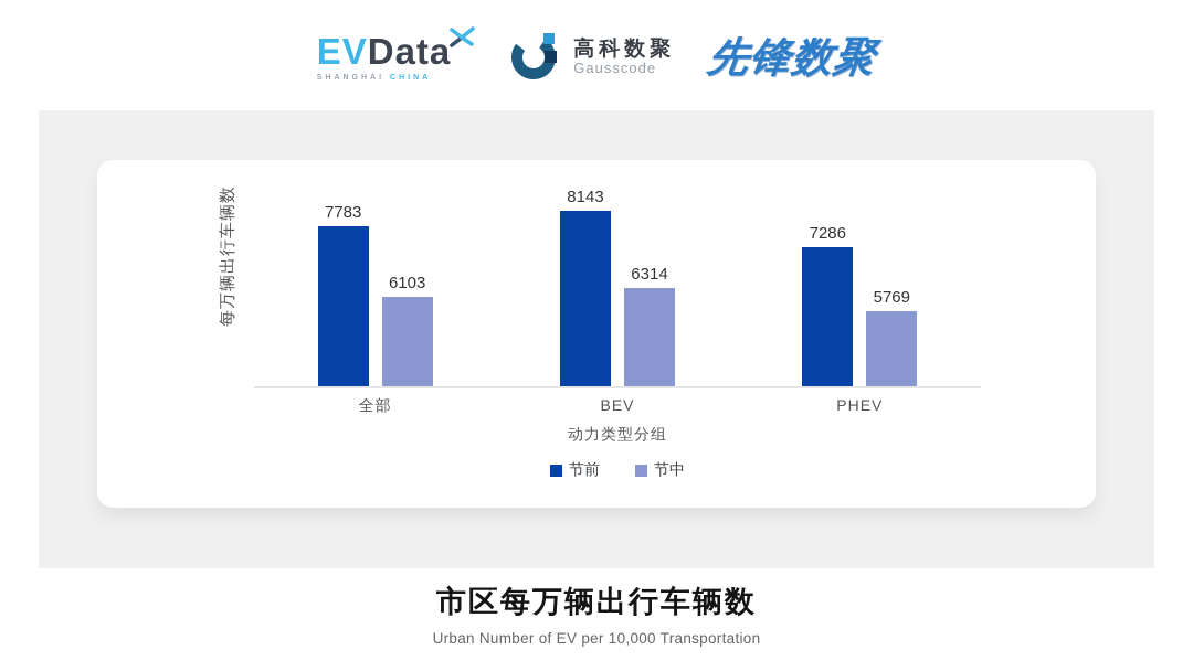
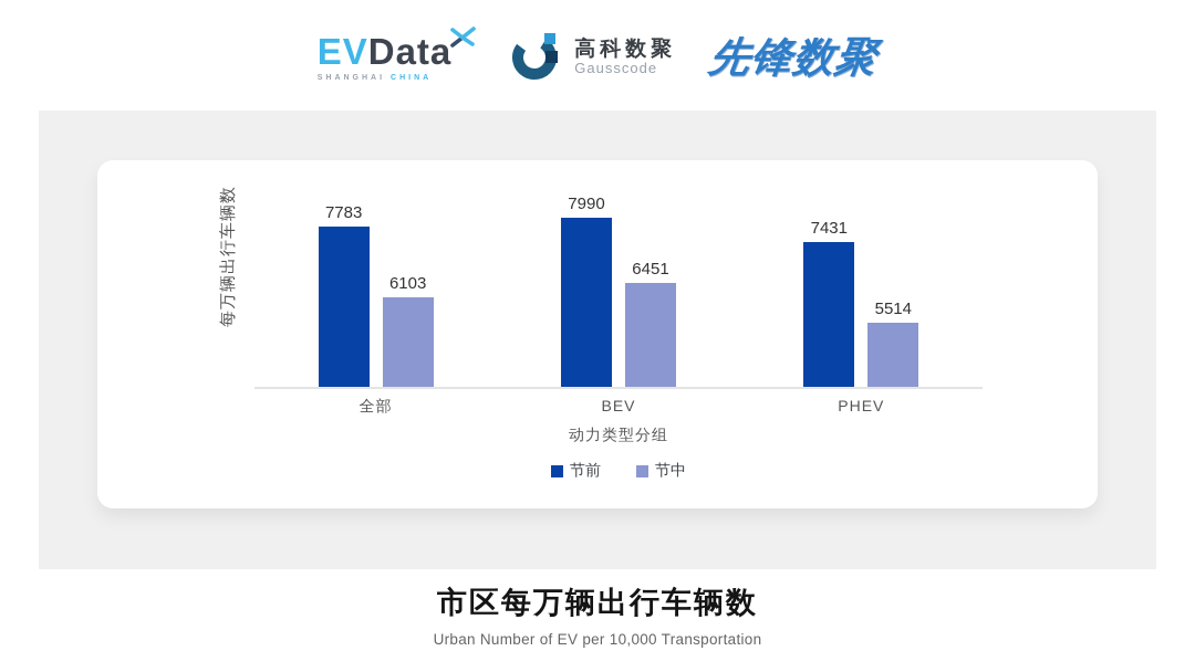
节前/BEV: 8143 -> 7990
节中/BEV: 6314 -> 6451
节前/PHEV: 7286 -> 7431
节中/PHEV: 5769 -> 5514
